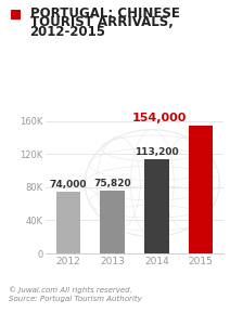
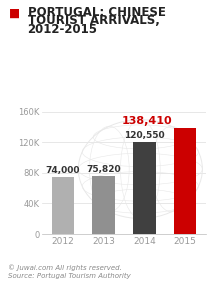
2014: 113,200 -> 120,550
2015: 154,000 -> 138,410
